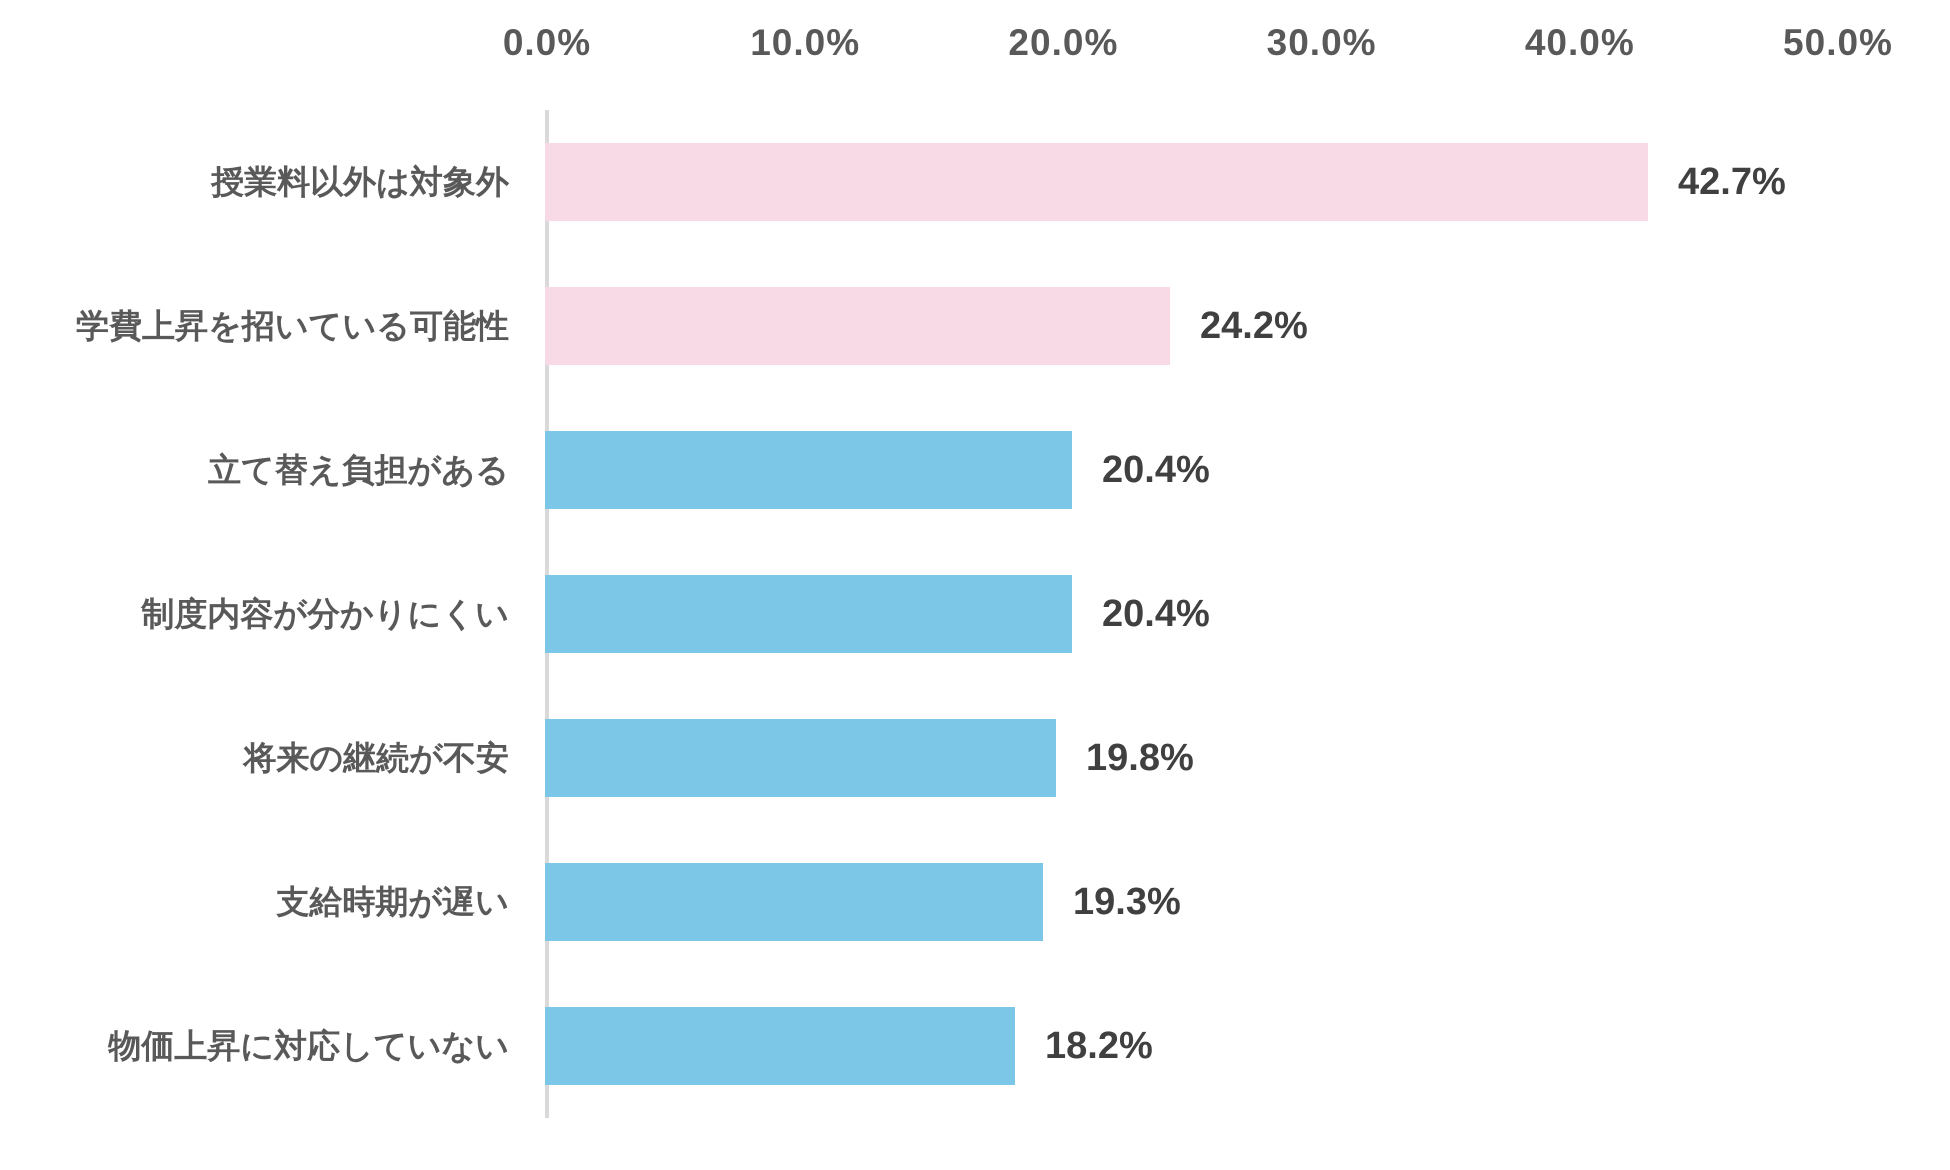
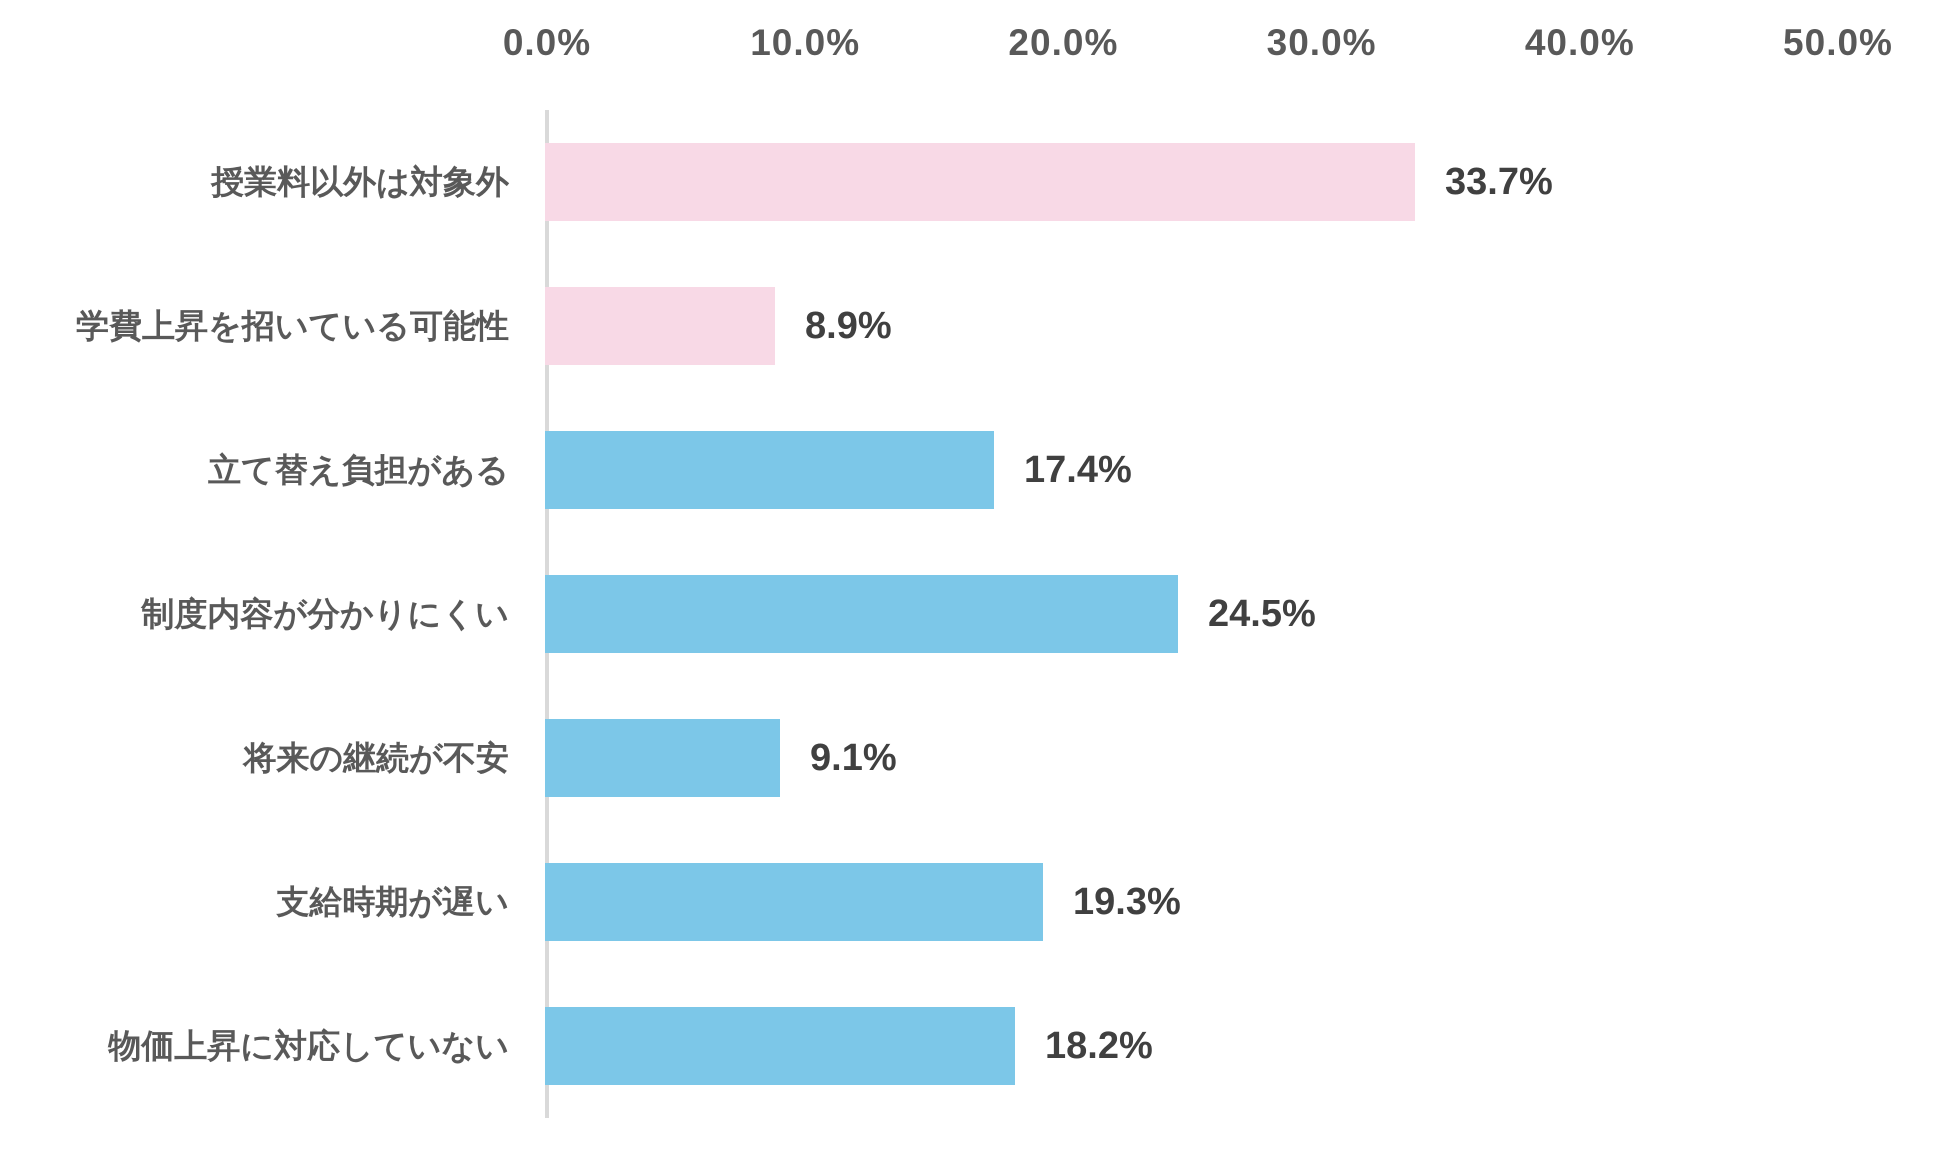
授業料以外は対象外: 42.7% -> 33.7%
学費上昇を招いている可能性: 24.2% -> 8.9%
立て替え負担がある: 20.4% -> 17.4%
制度内容が分かりにくい: 20.4% -> 24.5%
将来の継続が不安: 19.8% -> 9.1%
